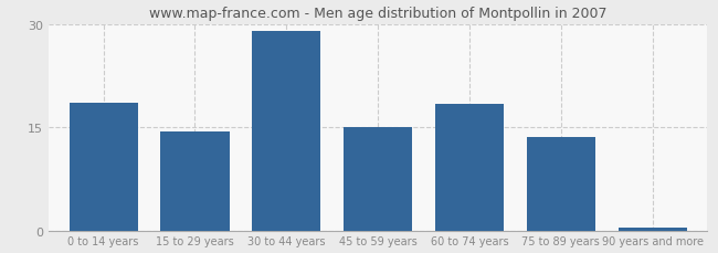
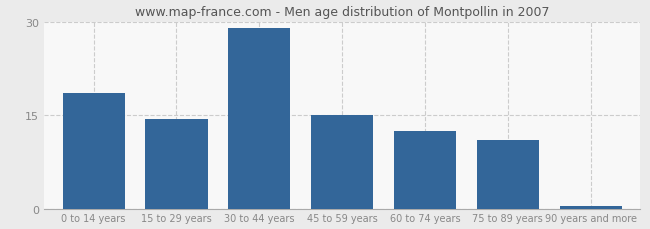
60 to 74 years: 18.4 -> 12.5
75 to 89 years: 13.6 -> 11.0
